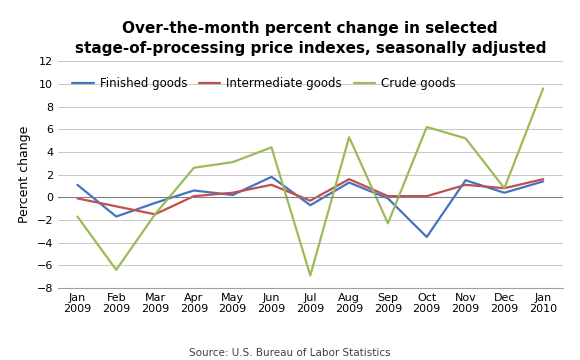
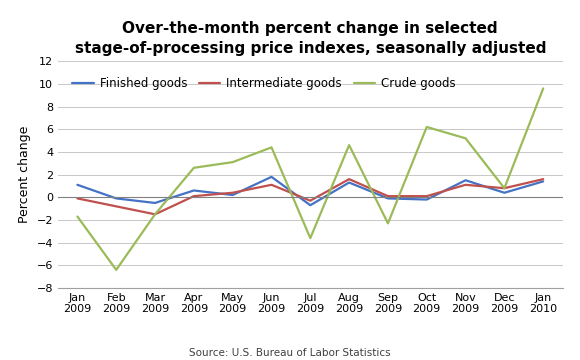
Finished goods/Feb 2009: -1.7 -> -0.1
Crude goods/Jul 2009: -6.9 -> -3.6
Crude goods/Aug 2009: 5.3 -> 4.6
Finished goods/Oct 2009: -3.5 -> -0.2
